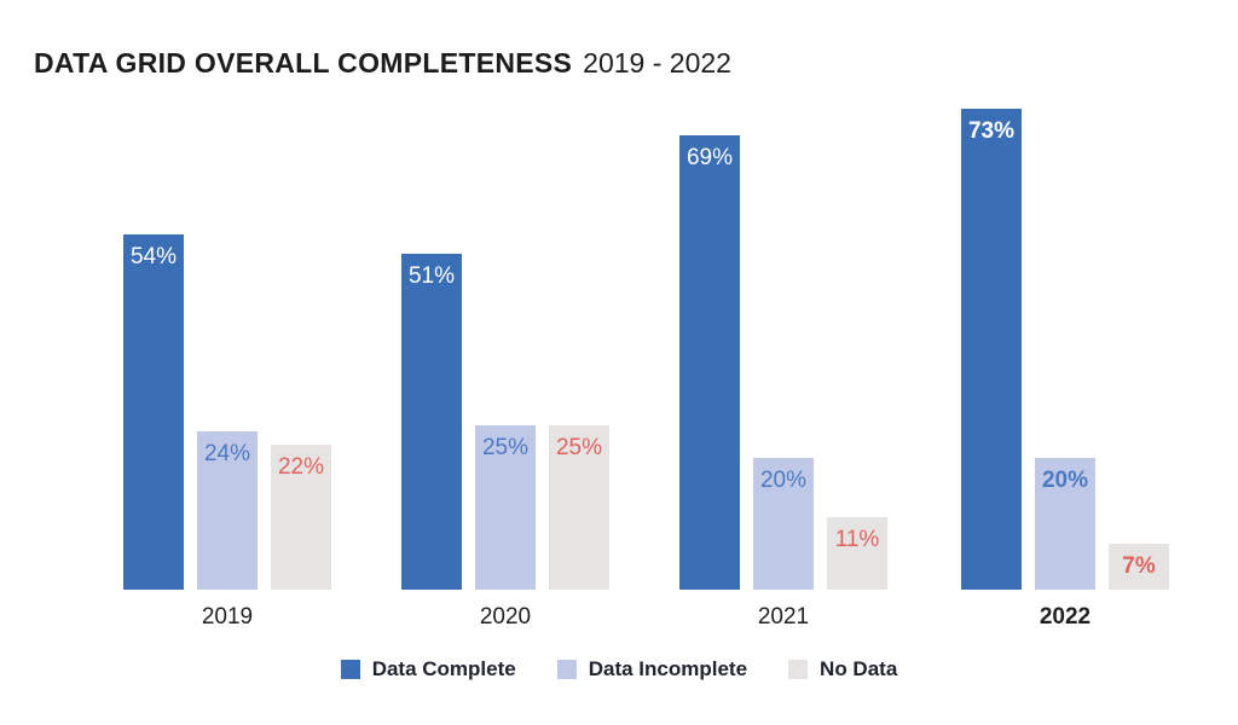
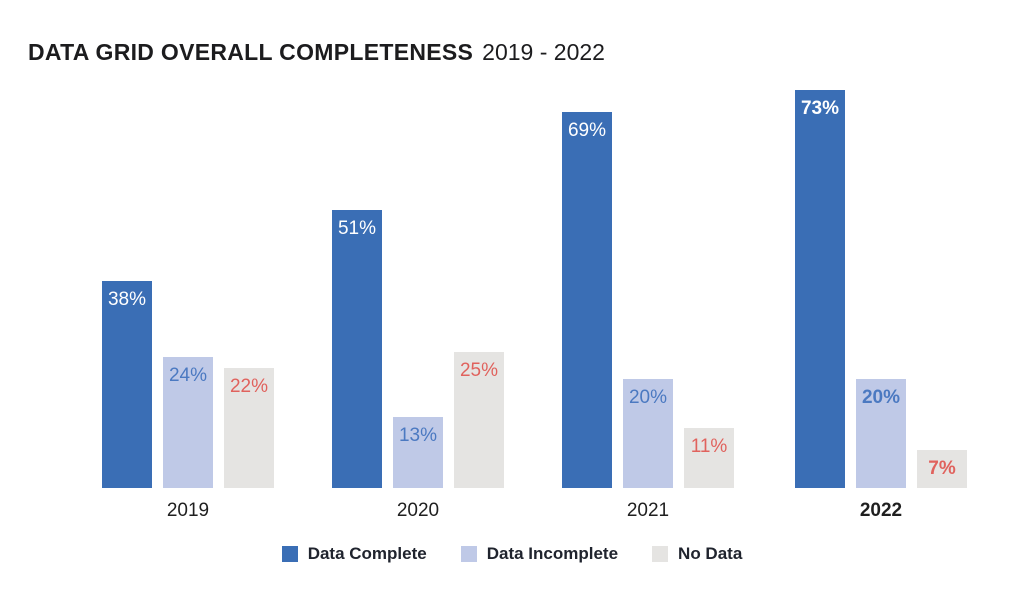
Data Complete/2019: 54% -> 38%
Data Incomplete/2020: 25% -> 13%
